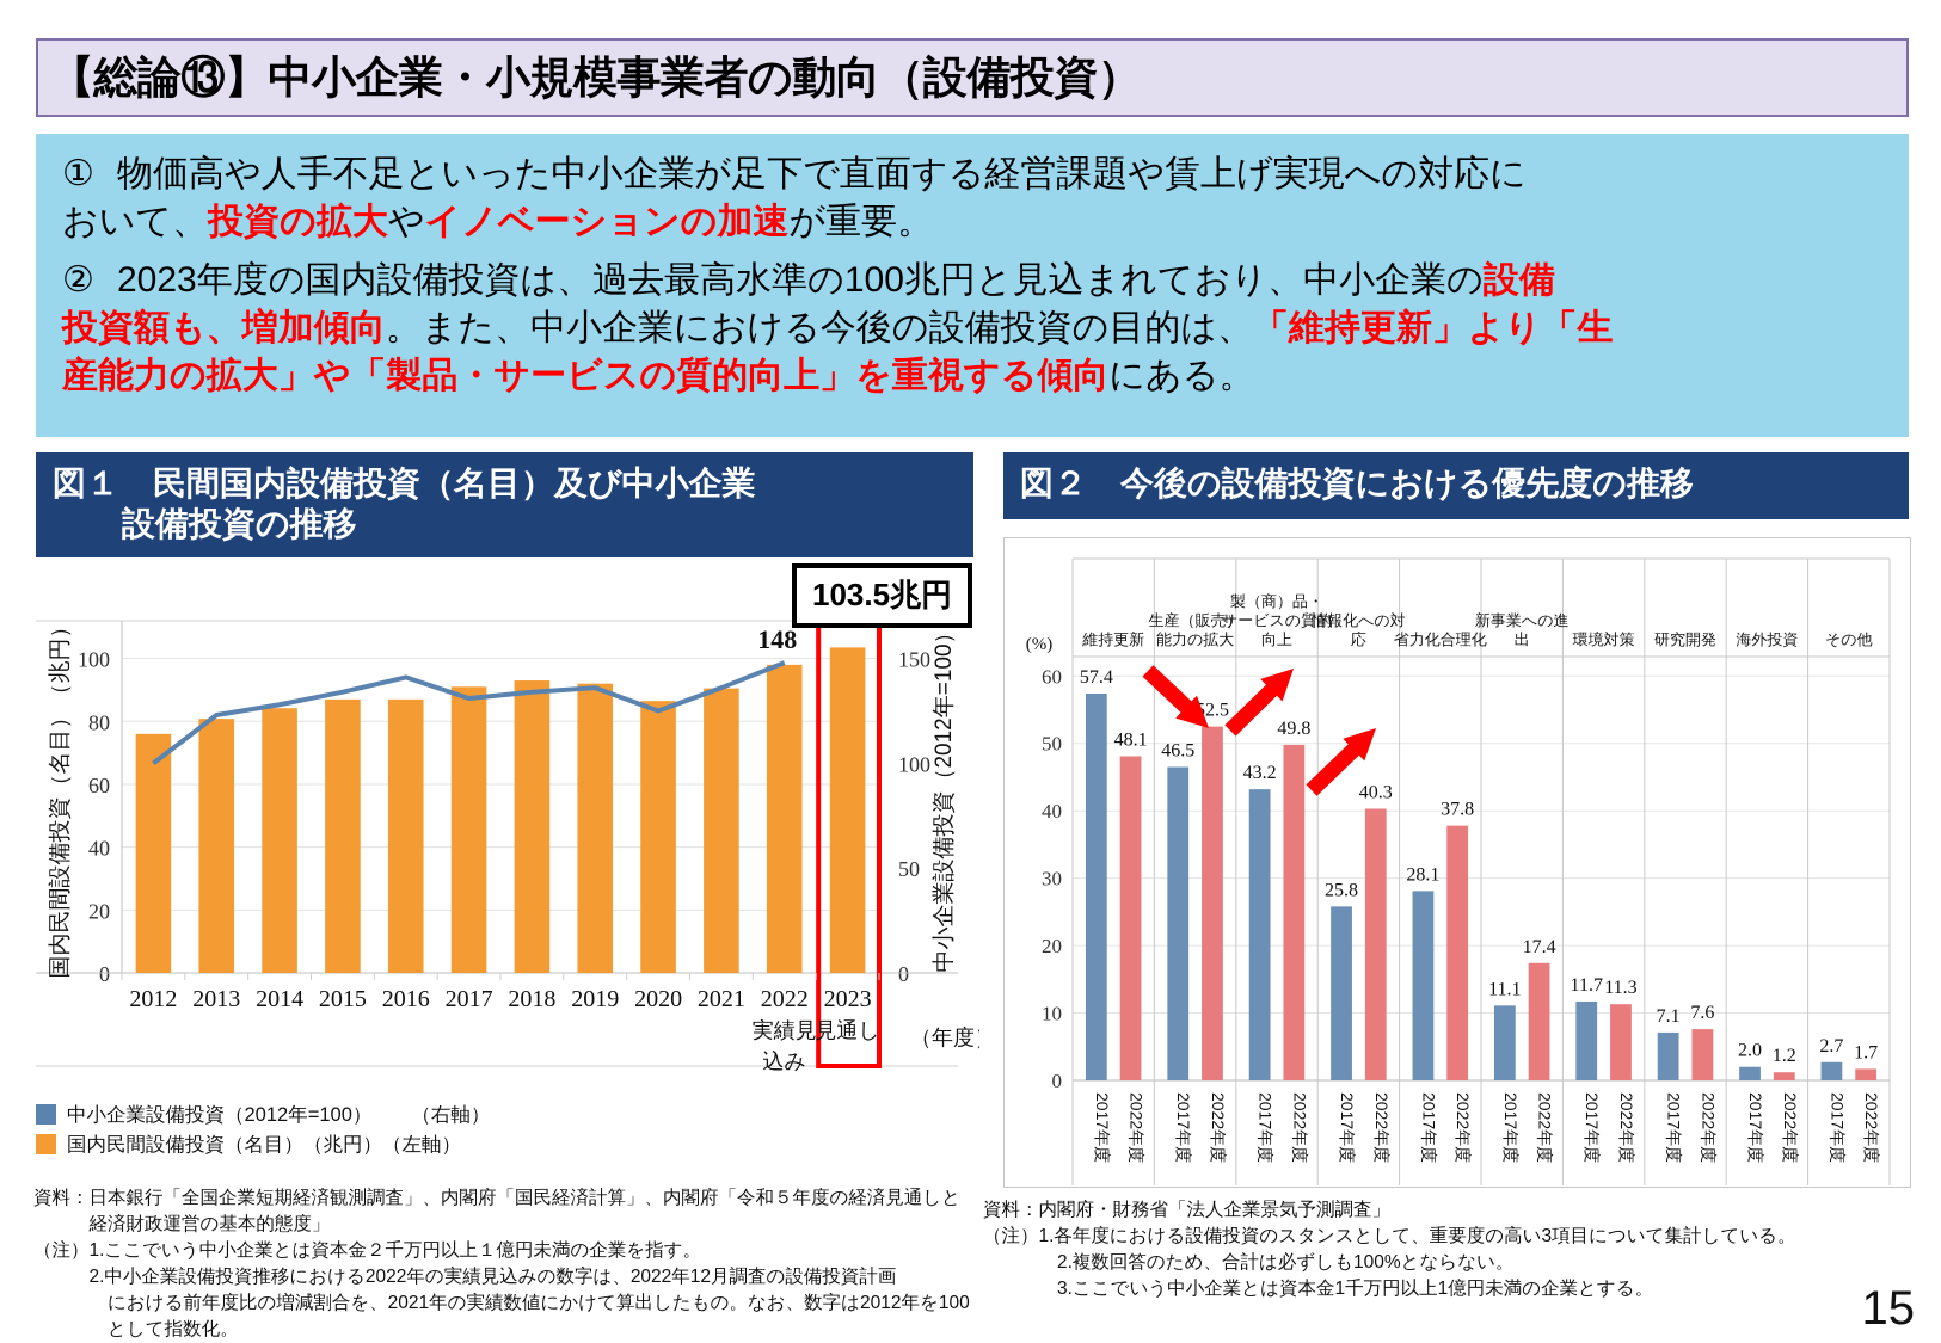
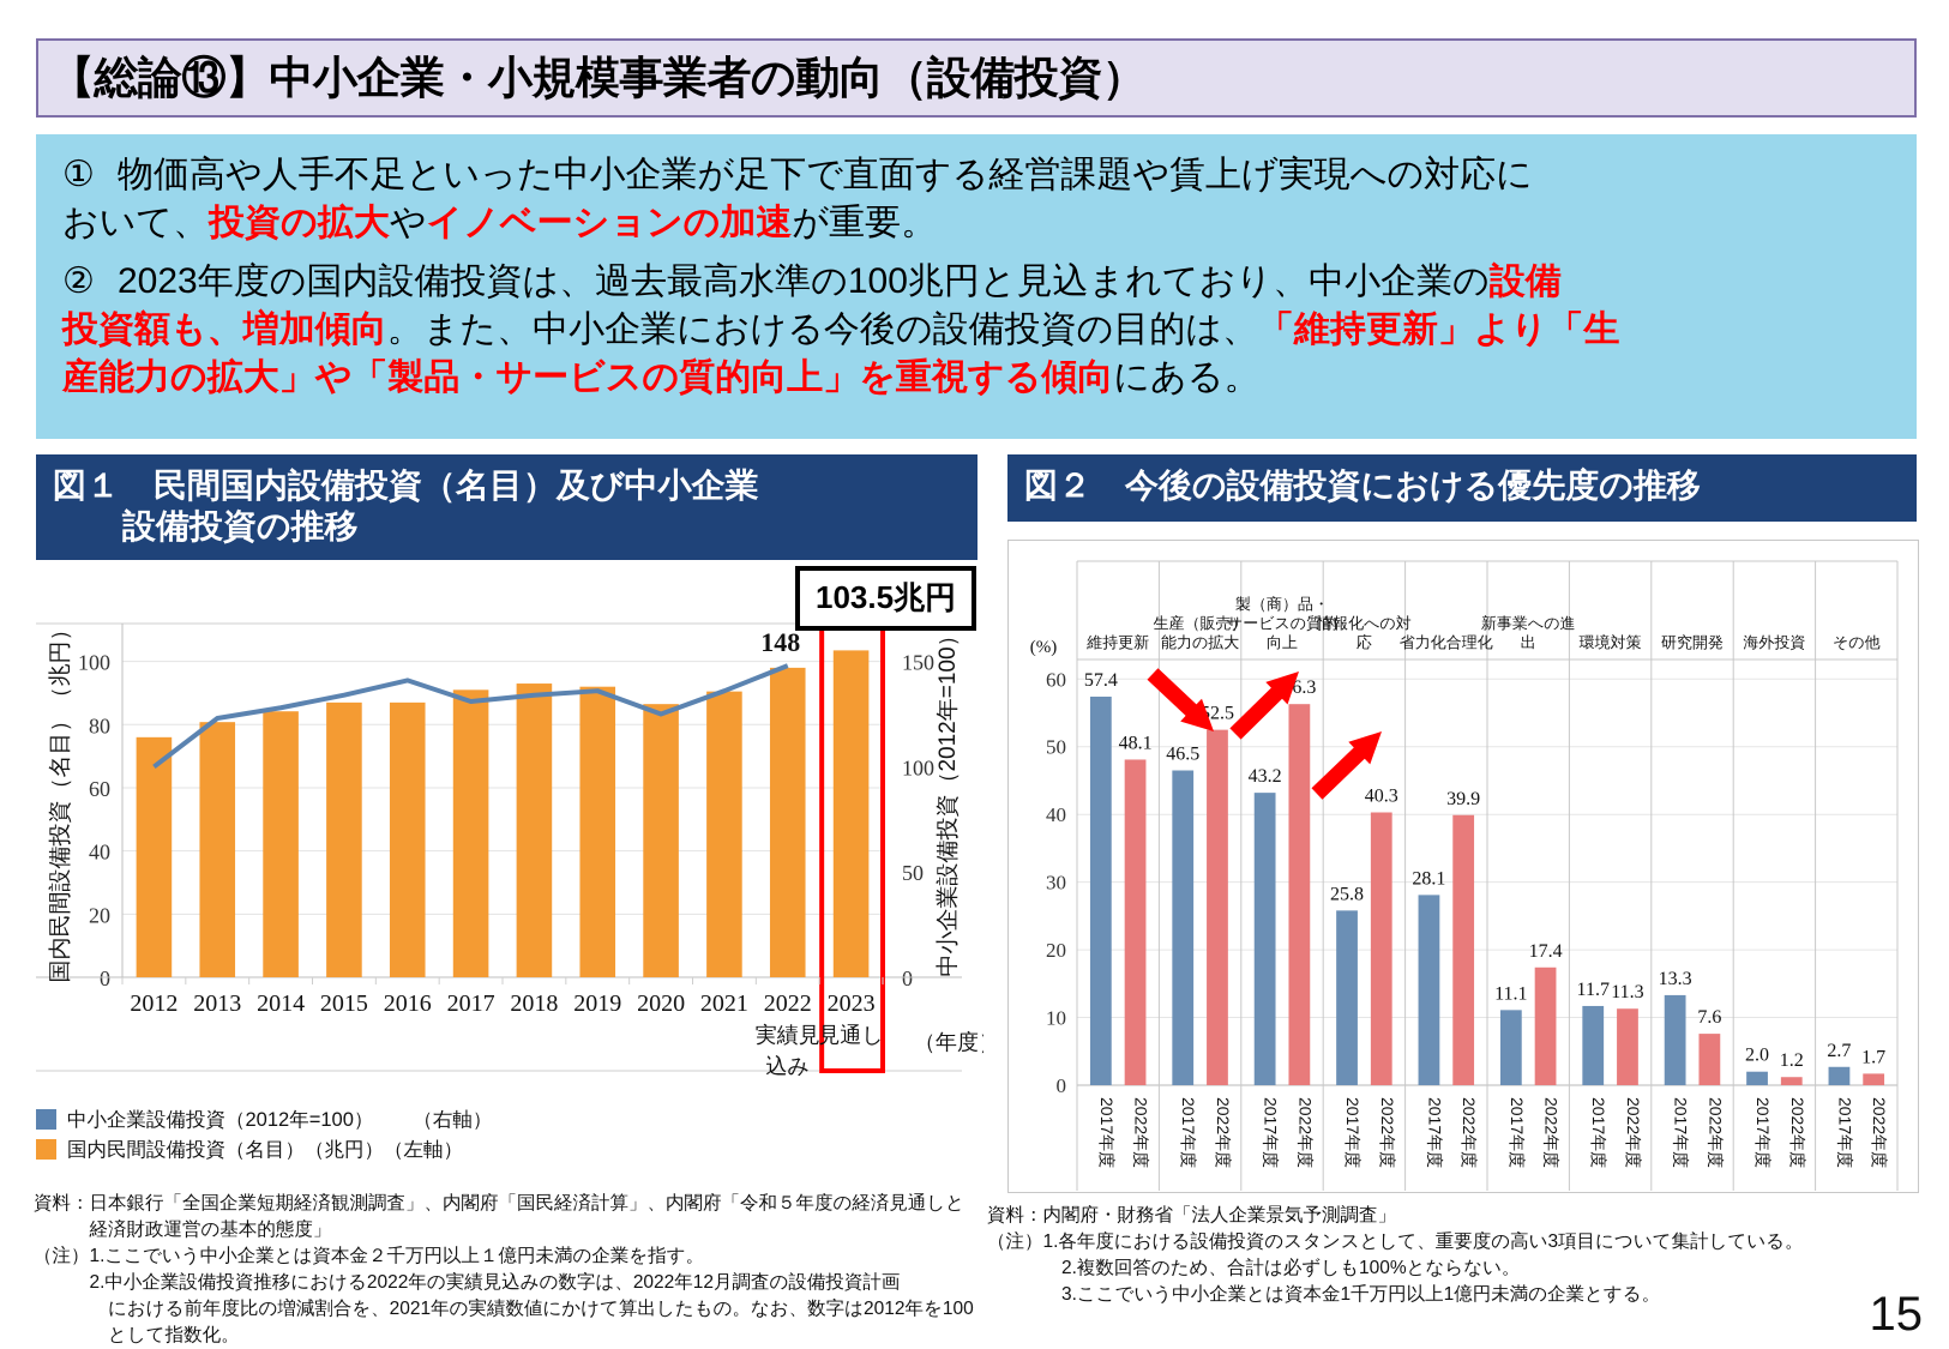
図２ 今後の設備投資における優先度の推移/2022年度/製（商）品・サービスの質的向上: 49.8 -> 56.3
図２ 今後の設備投資における優先度の推移/2022年度/省力化合理化: 37.8 -> 39.9
図２ 今後の設備投資における優先度の推移/2017年度/研究開発: 7.1 -> 13.3
